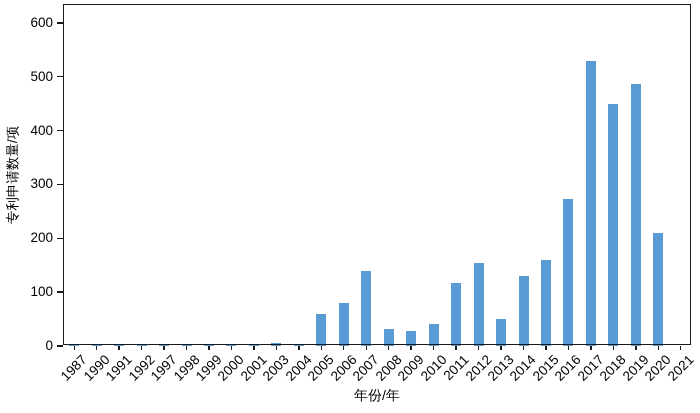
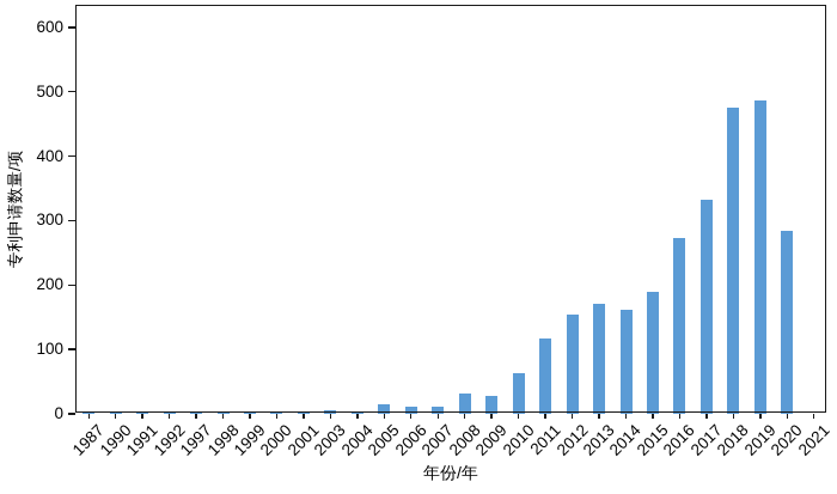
2005: 60 -> 20
2006: 80 -> 10
2007: 140 -> 10
2010: 40 -> 60
2013: 50 -> 170
2014: 130 -> 160
2015: 160 -> 190
2017: 530 -> 330
2018: 450 -> 480
2020: 210 -> 280
